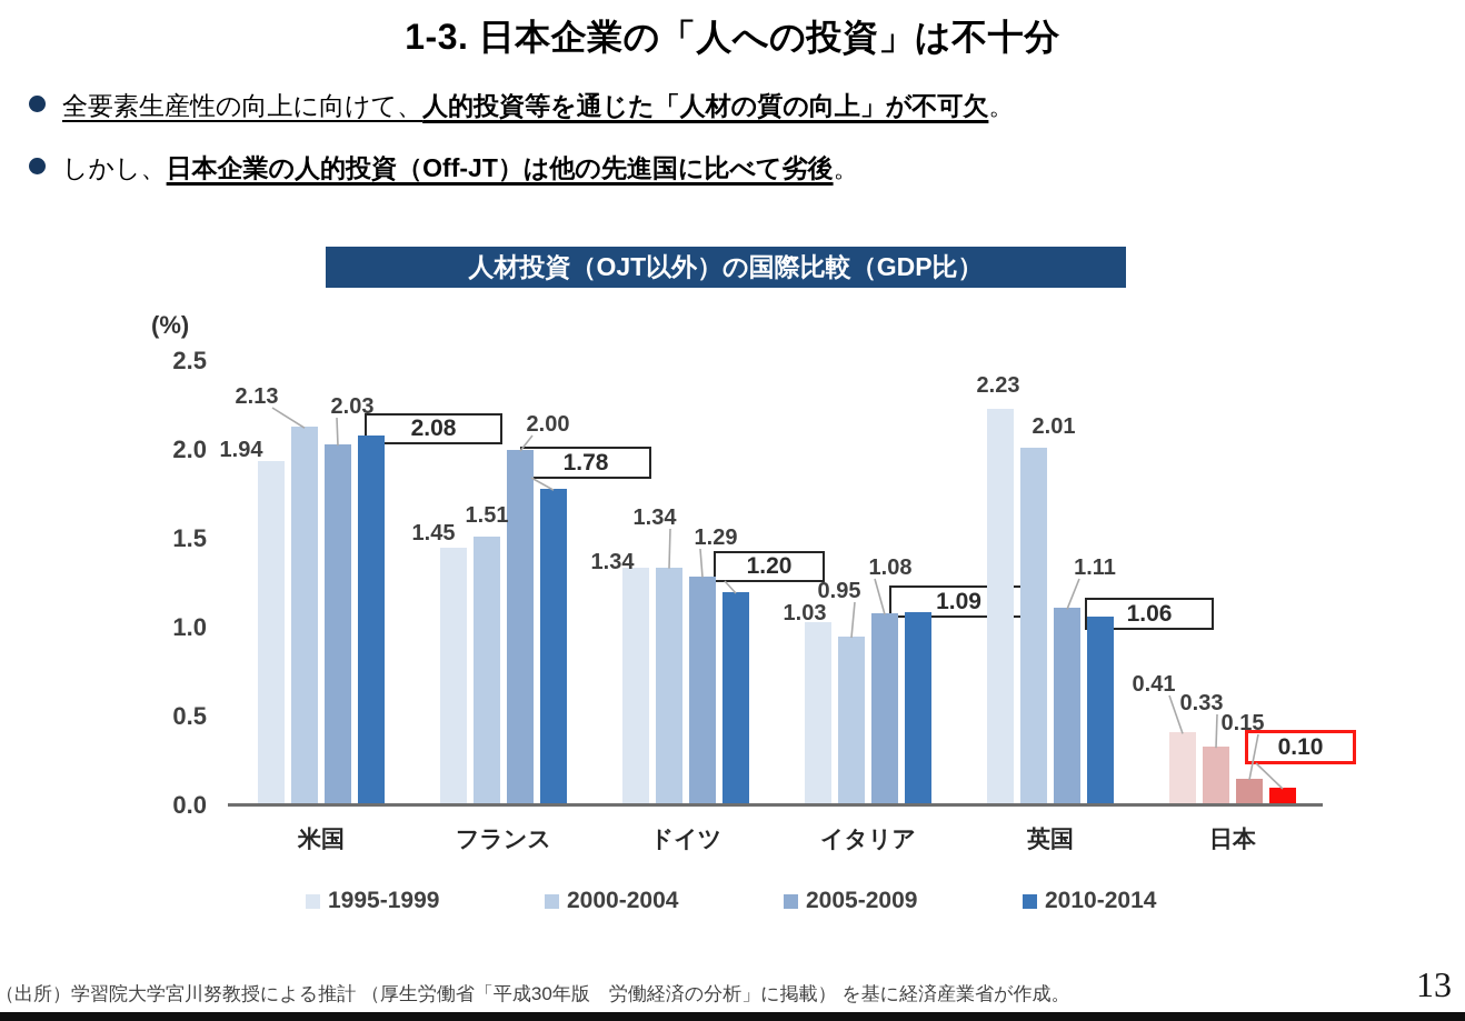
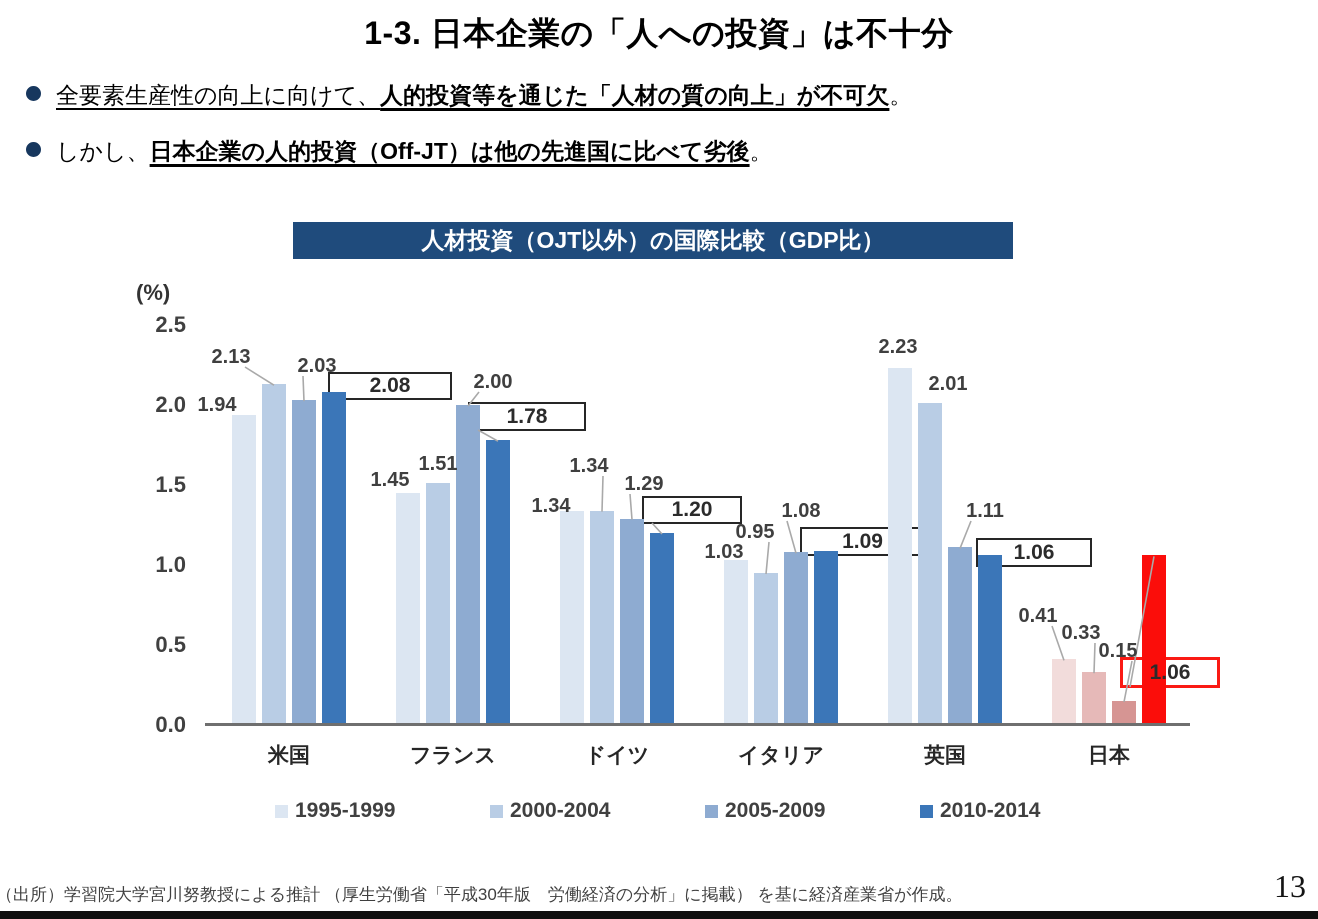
2010-2014/日本: 0.10 -> 1.06
